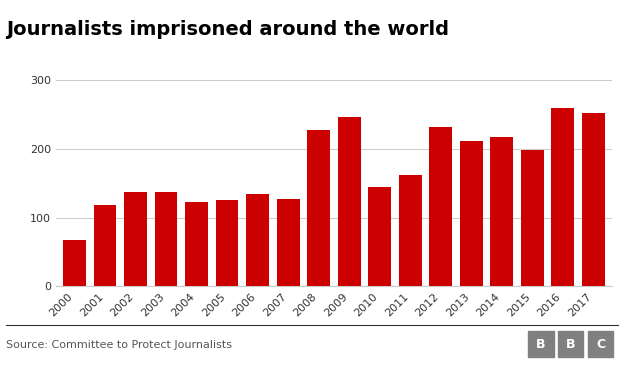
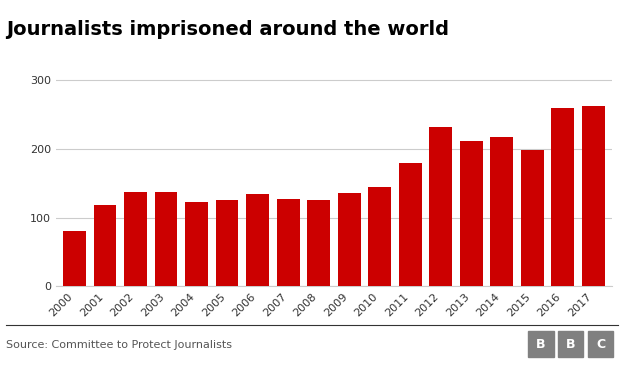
2000: 68 -> 81
2008: 228 -> 125
2009: 246 -> 136
2011: 162 -> 179
2017: 252 -> 262
